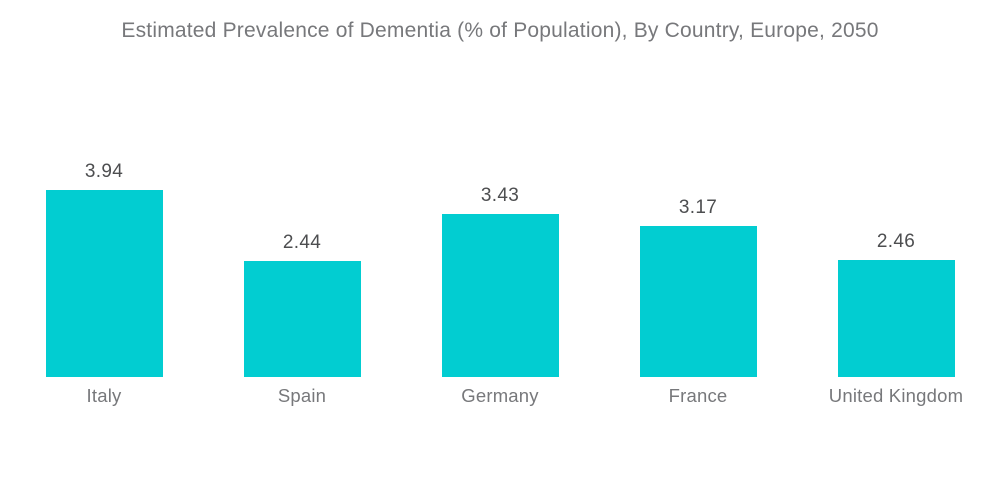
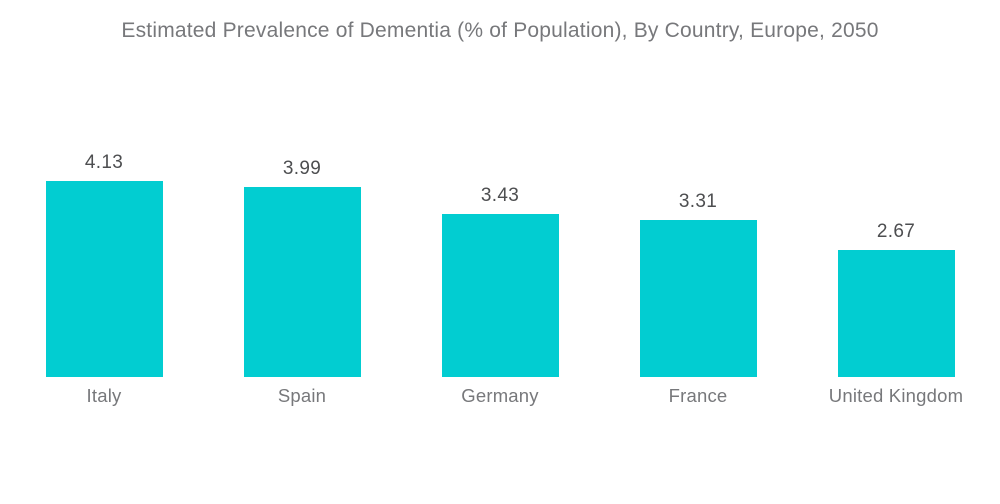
Italy: 3.94 -> 4.13
Spain: 2.44 -> 3.99
France: 3.17 -> 3.31
United Kingdom: 2.46 -> 2.67
